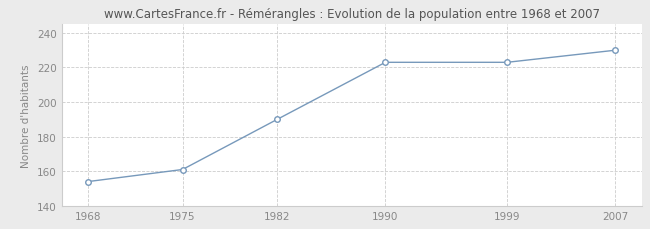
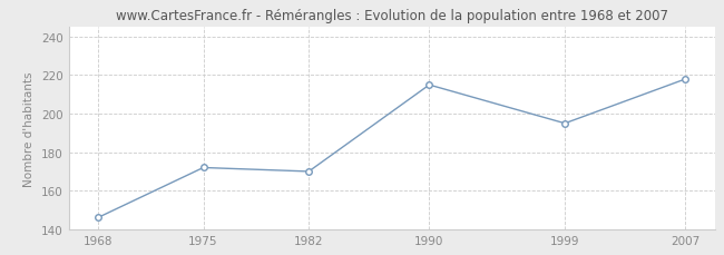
1968: 154 -> 146
1975: 161 -> 172
1982: 190 -> 170
1990: 223 -> 215
1999: 223 -> 195
2007: 230 -> 218
